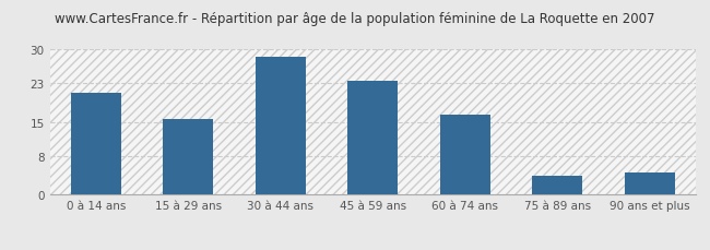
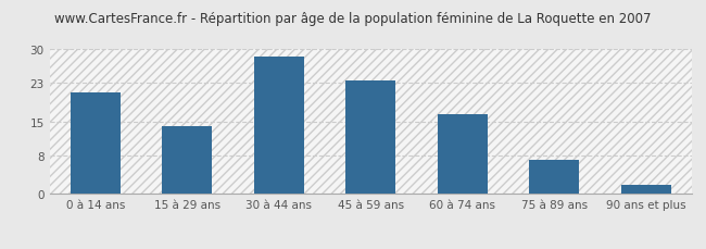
15 à 29 ans: 15.5 -> 14.0
75 à 89 ans: 4.0 -> 7.0
90 ans et plus: 4.5 -> 2.0
